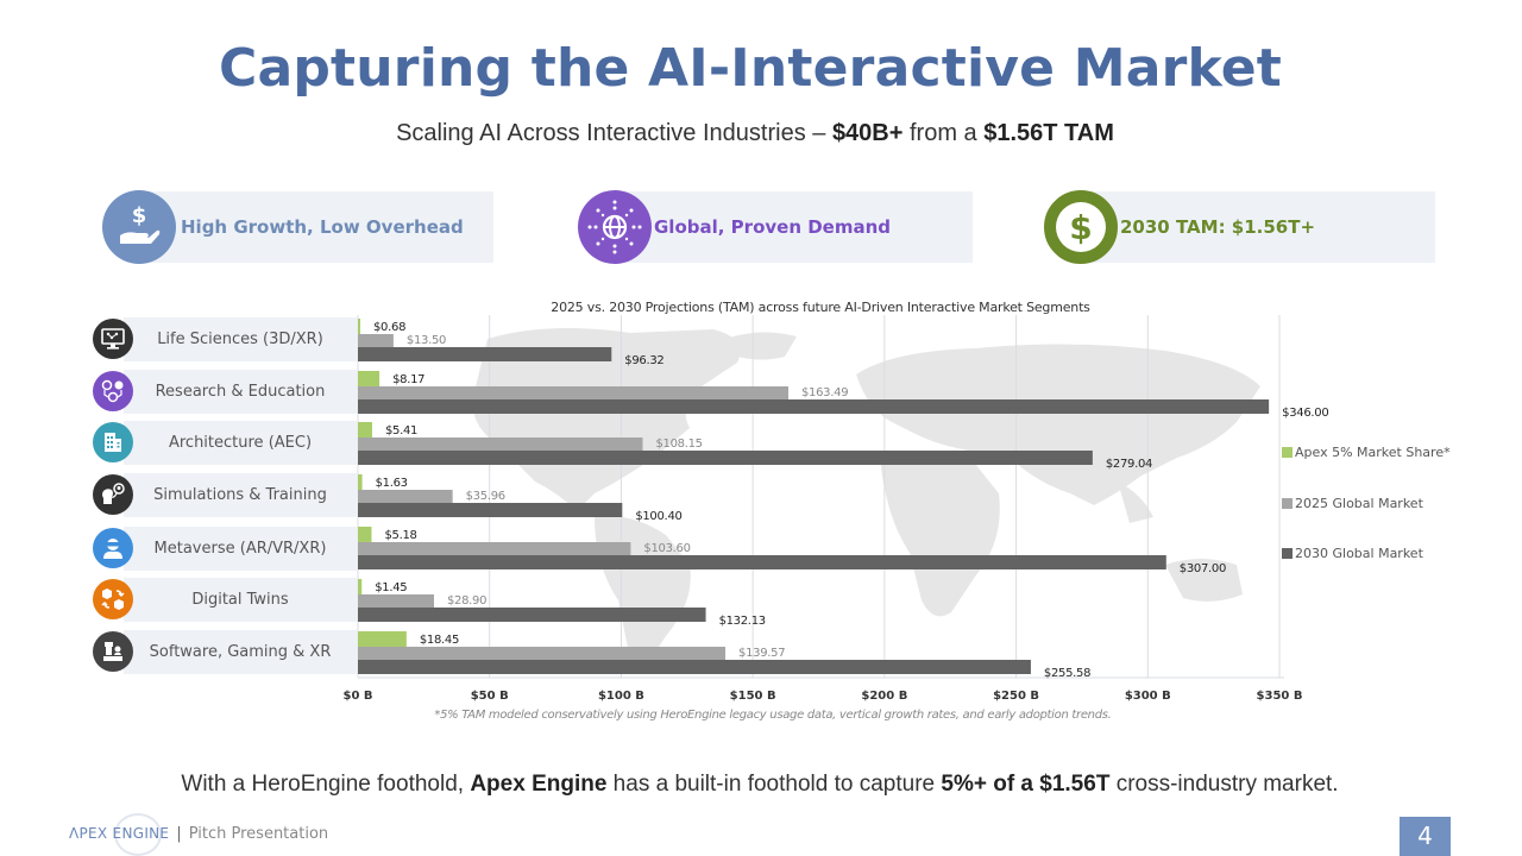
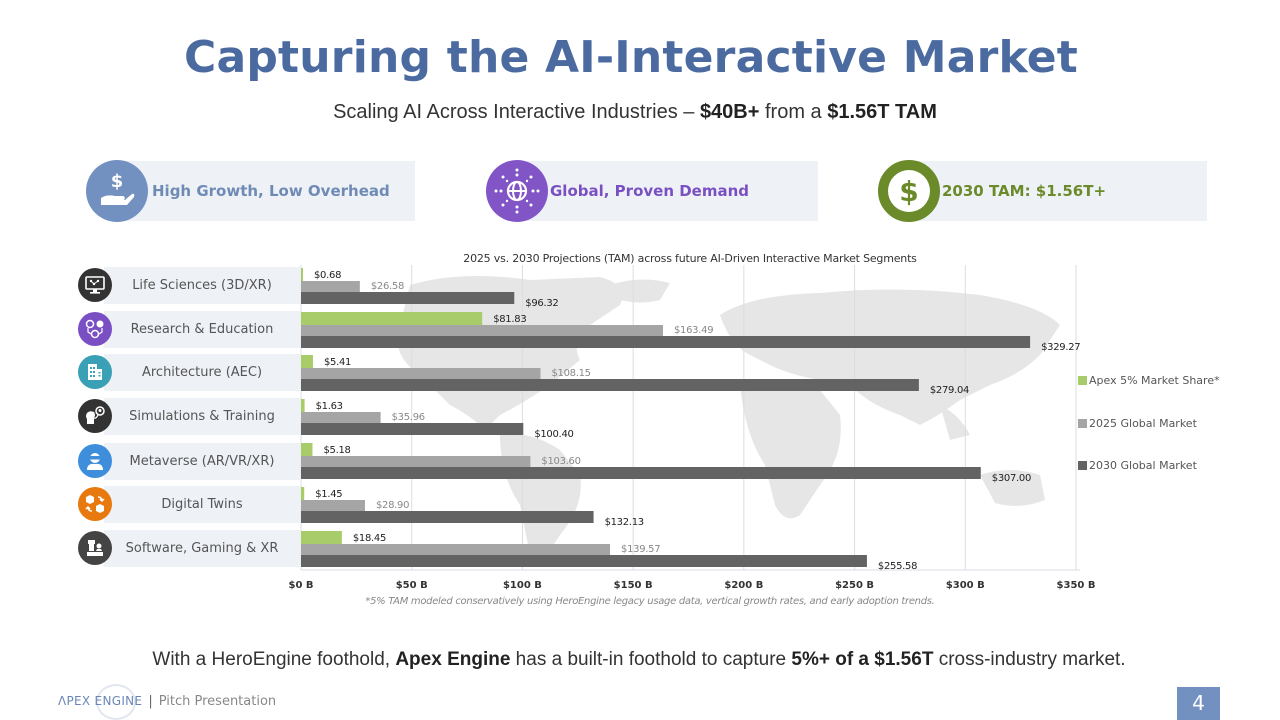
2025 Global Market/Life Sciences (3D/XR): $13.50 -> $26.58
Apex 5% Market Share*/Research & Education: $8.17 -> $81.83
2030 Global Market/Research & Education: $346.00 -> $329.27
